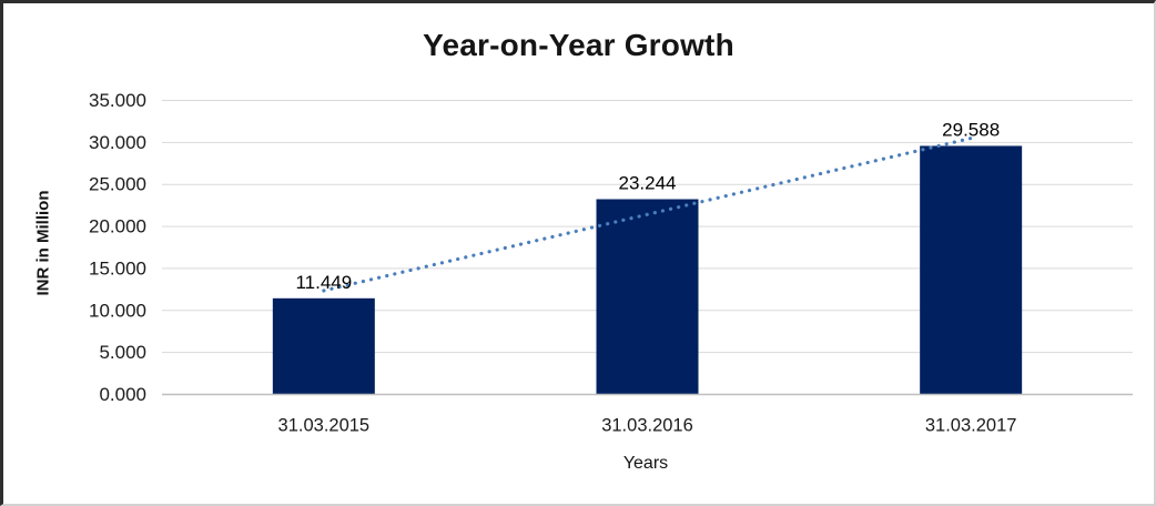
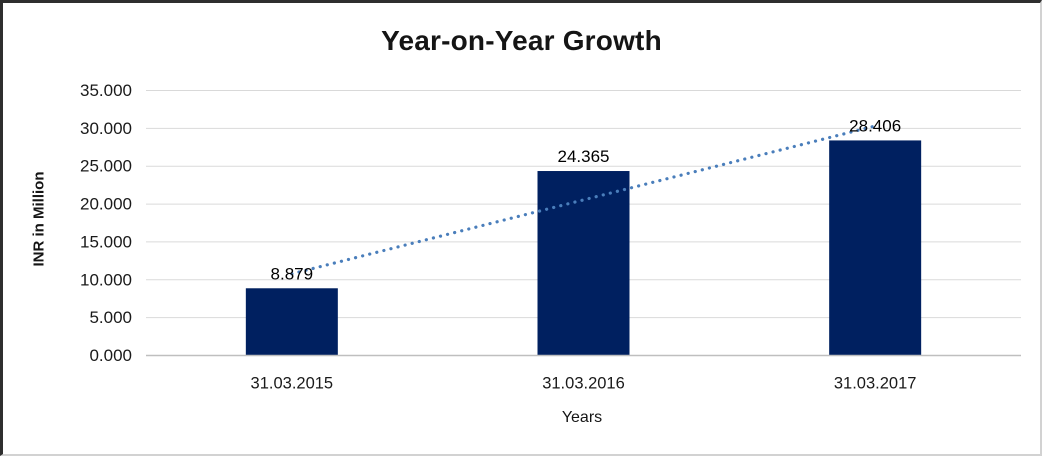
31.03.2015: 11.449 -> 8.879
31.03.2016: 23.244 -> 24.365
31.03.2017: 29.588 -> 28.406
